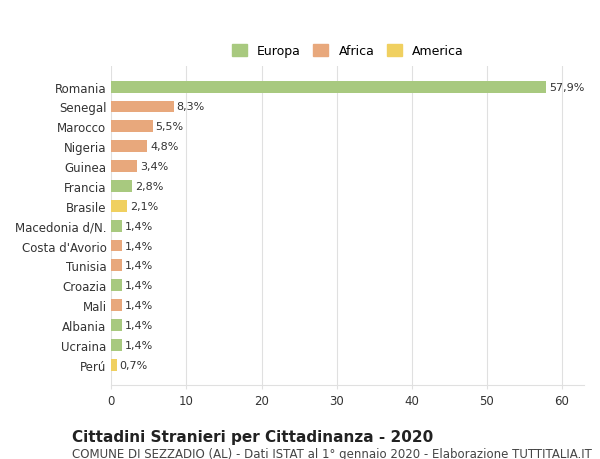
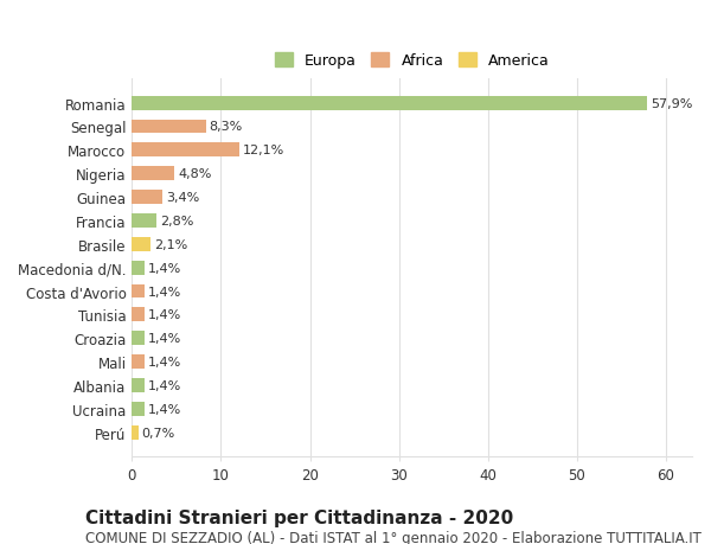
Marocco: 5,5% -> 12,1%
